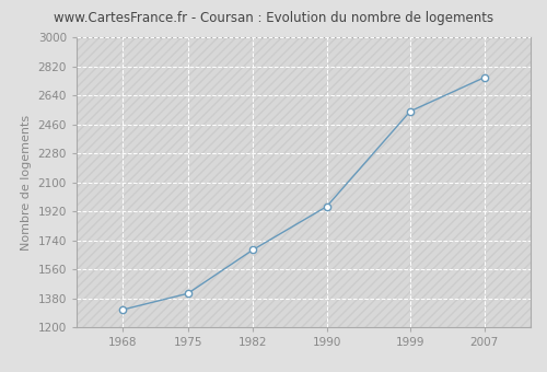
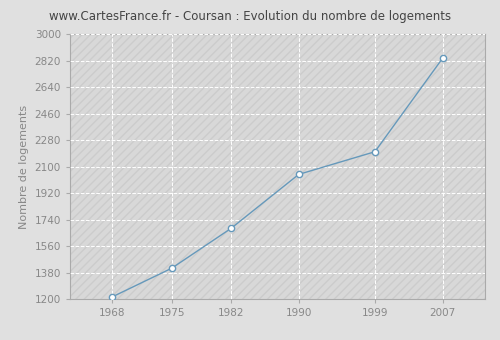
1968: 1310 -> 1220
1990: 1950 -> 2050
1999: 2540 -> 2200
2007: 2750 -> 2840
